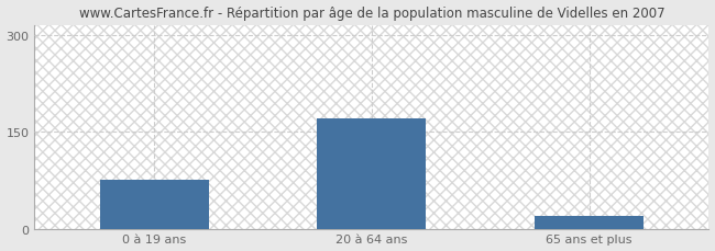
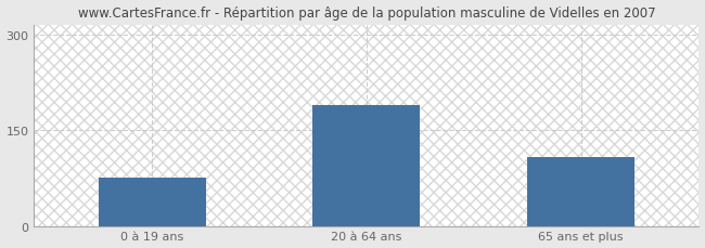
20 à 64 ans: 170 -> 190
65 ans et plus: 20 -> 108
